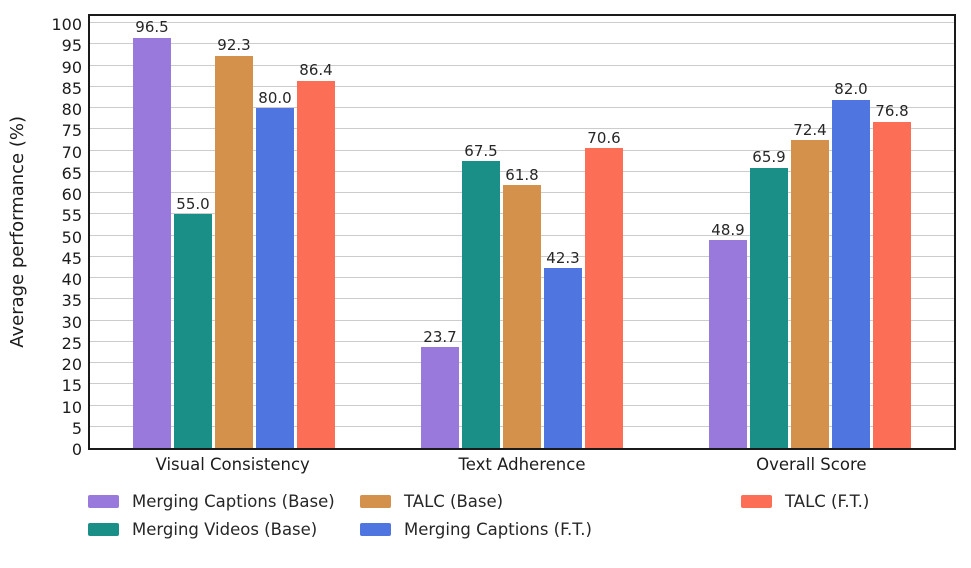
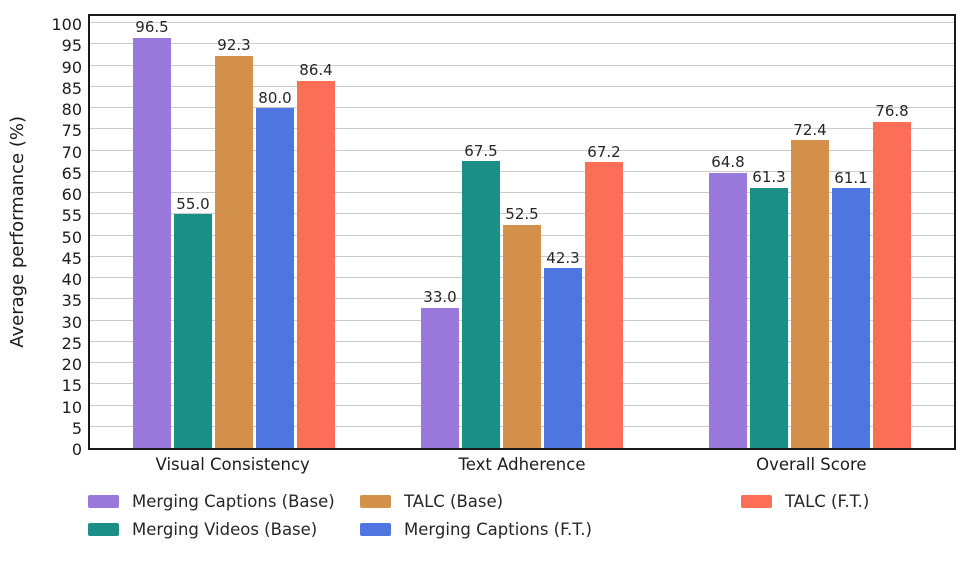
Merging Captions (Base)/Text Adherence: 23.7 -> 33.0
TALC (Base)/Text Adherence: 61.8 -> 52.5
TALC (F.T.)/Text Adherence: 70.6 -> 67.2
Merging Captions (Base)/Overall Score: 48.9 -> 64.8
Merging Videos (Base)/Overall Score: 65.9 -> 61.3
Merging Captions (F.T.)/Overall Score: 82.0 -> 61.1
